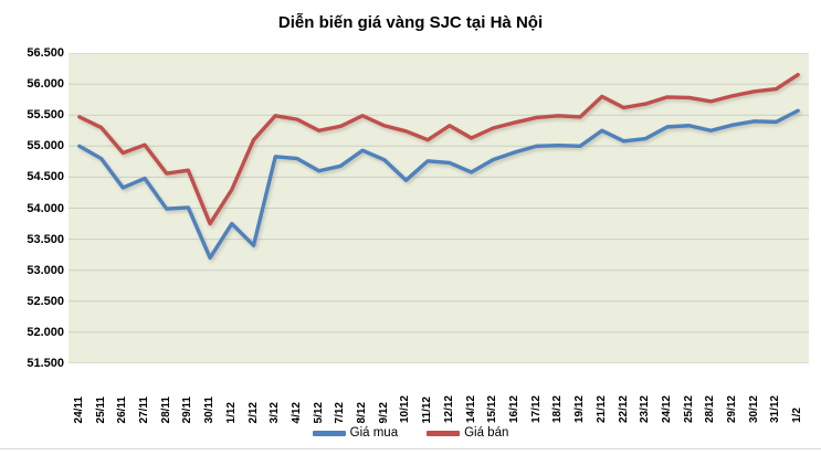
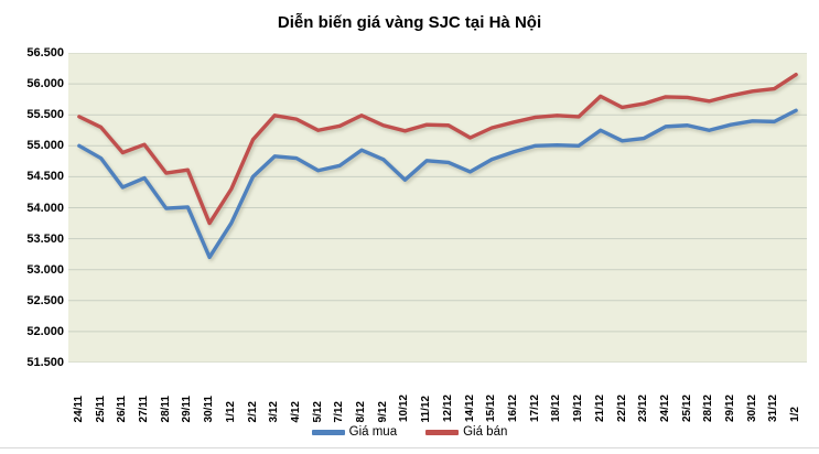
Giá mua/2/12: 53400 -> 54500
Giá bán/11/12: 55100 -> 55300
